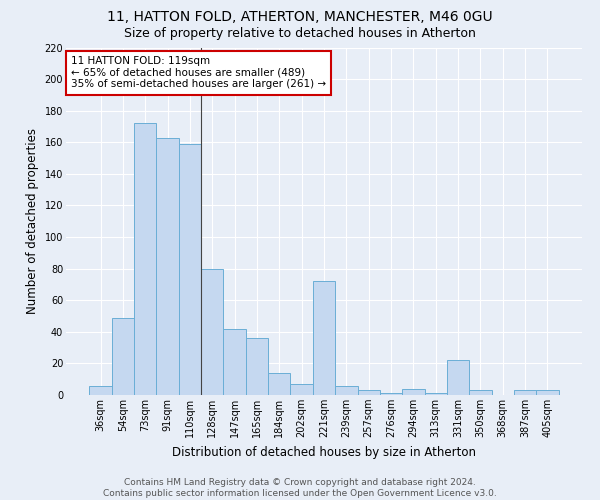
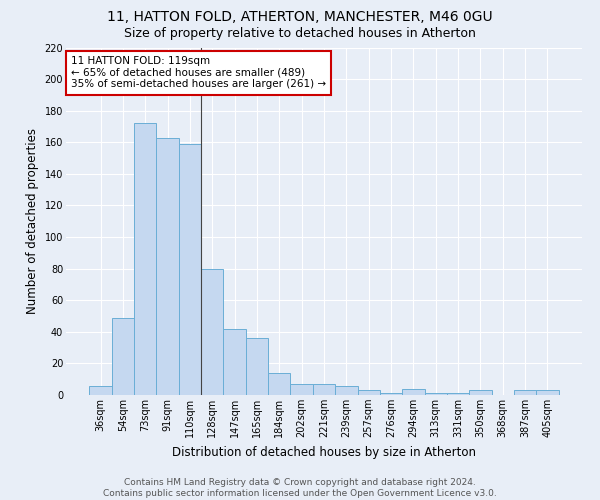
221sqm: 72 -> 7
331sqm: 22 -> 1
